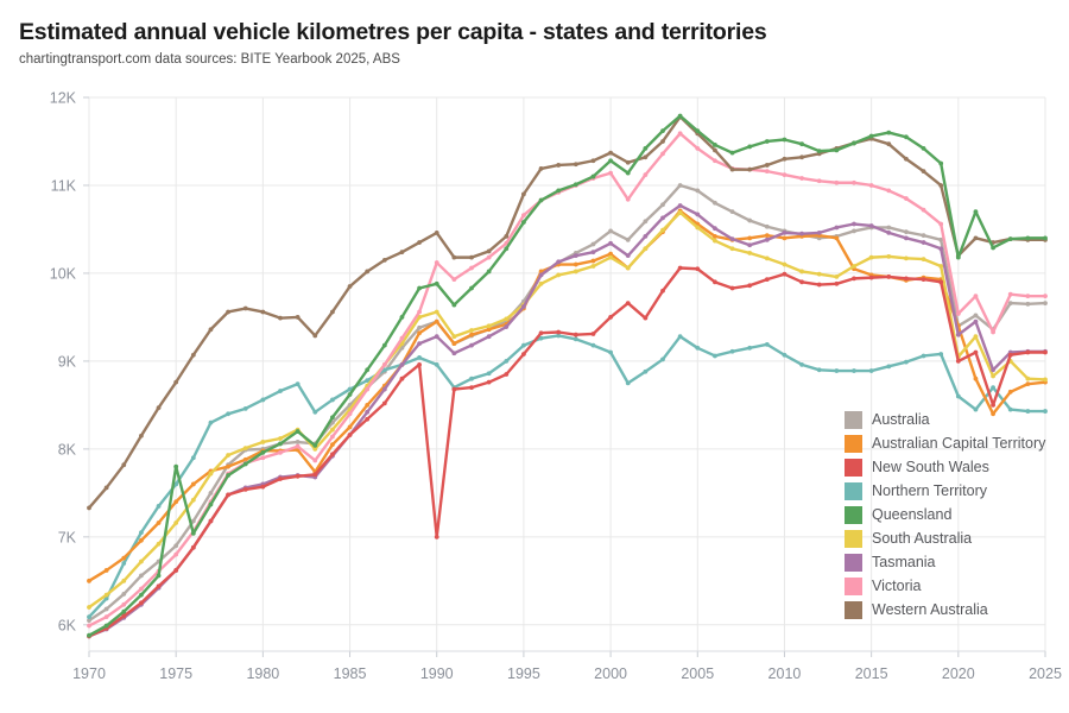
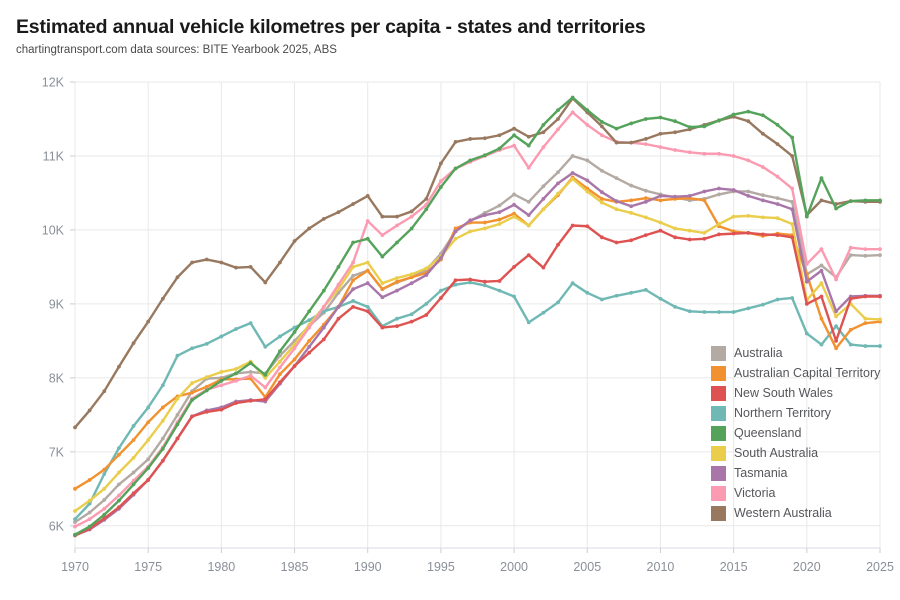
Queensland/1975: 7.8K -> 6.8K
New South Wales/1990: 7.0K -> 8.9K
